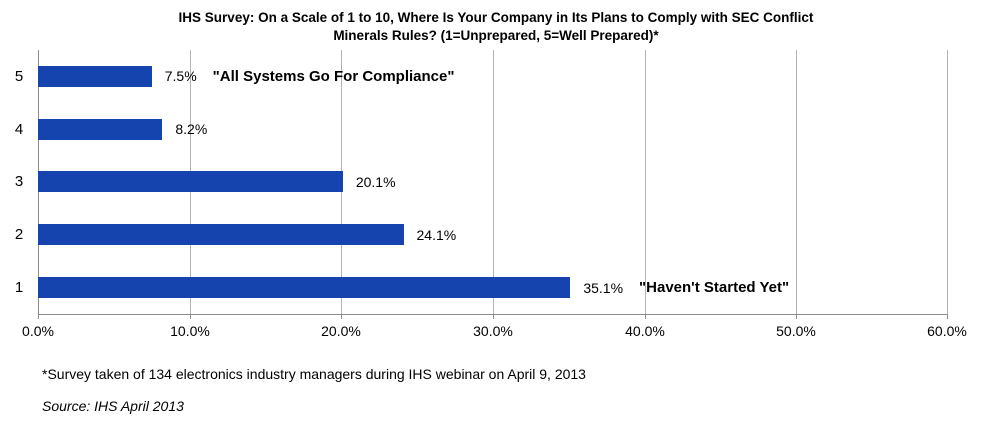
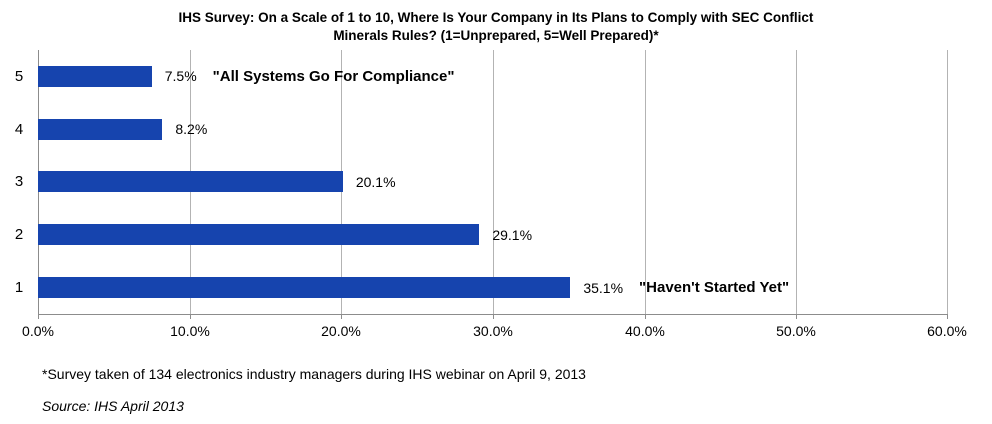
2: 24.1% -> 29.1%
